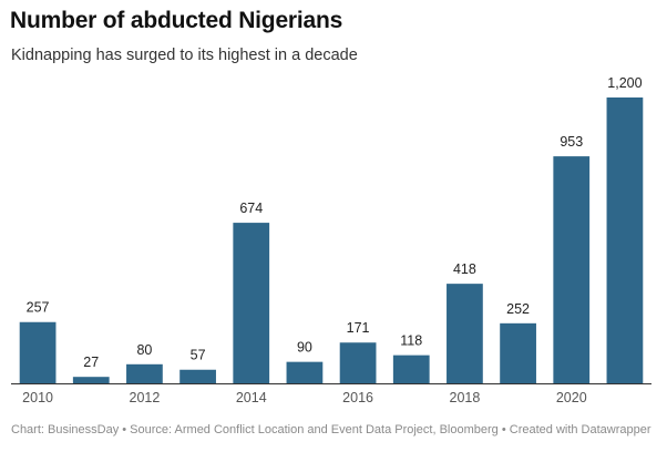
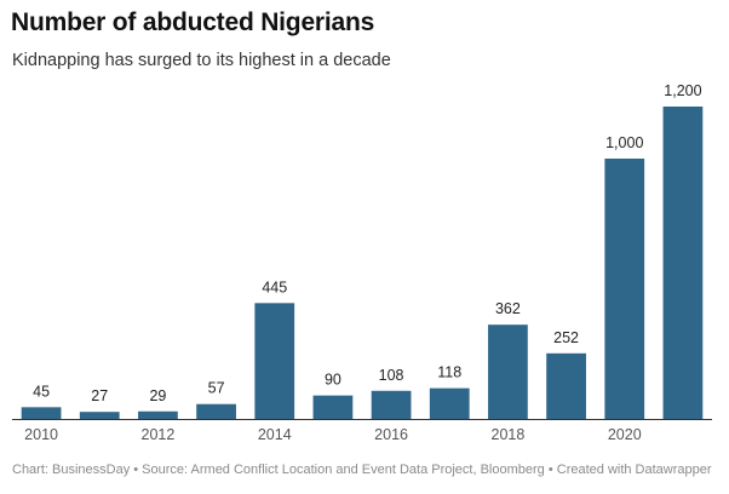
2010: 257 -> 45
2012: 80 -> 29
2014: 674 -> 445
2016: 171 -> 108
2018: 418 -> 362
2020: 953 -> 1,000
